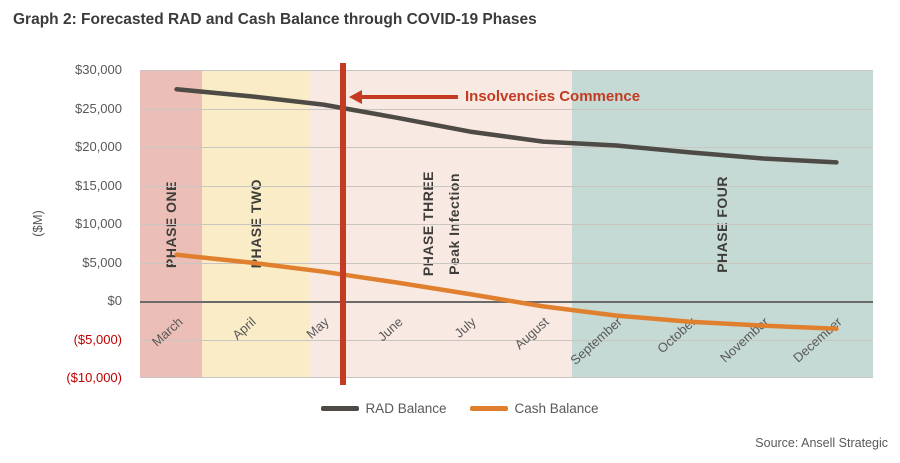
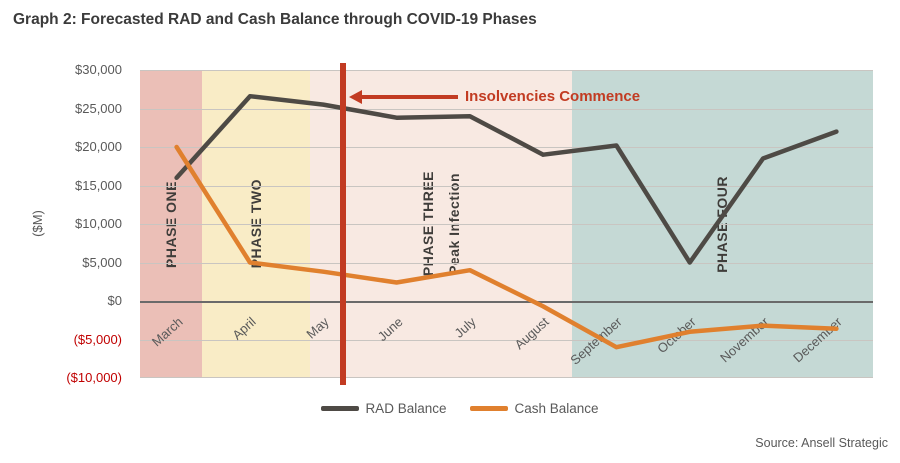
RAD Balance/March: $28000 -> $16000
Cash Balance/March: $6000 -> $20000
RAD Balance/July: $22000 -> $24000
Cash Balance/July: $1000 -> $4000
RAD Balance/August: $21000 -> $19000
Cash Balance/September: -$2000 -> -$6000
RAD Balance/October: $19000 -> $5000
Cash Balance/October: -$3000 -> -$4000
RAD Balance/December: $18000 -> $22000
